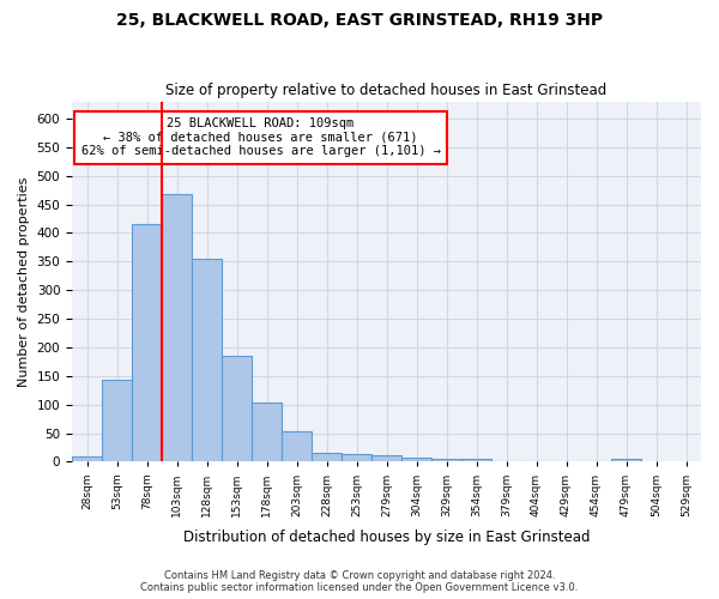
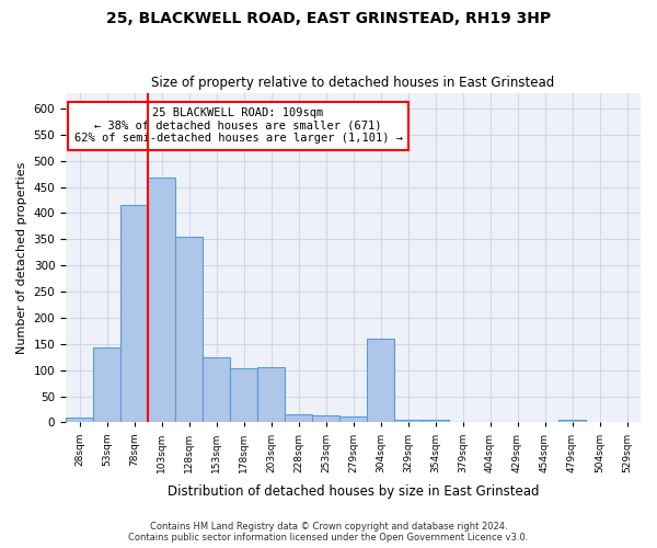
153sqm: 185 -> 125
203sqm: 54 -> 105
304sqm: 7 -> 160
